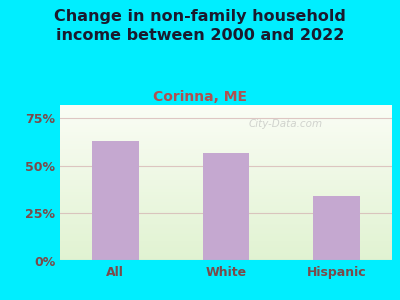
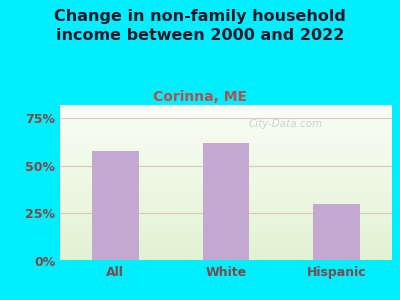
All: 63% -> 58%
White: 57% -> 62%
Hispanic: 34% -> 30%
